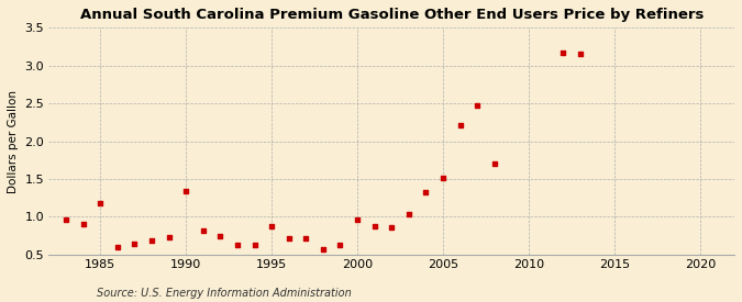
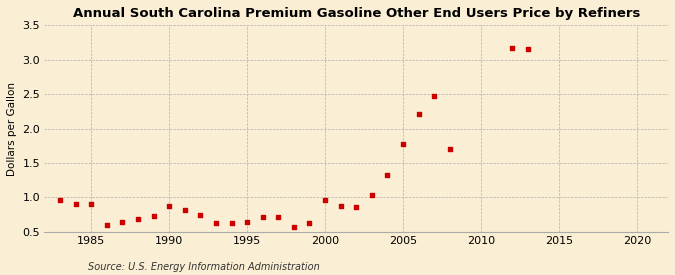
1985: 1.18 -> 0.90
1990: 1.34 -> 0.87
1995: 0.88 -> 0.65
2005: 1.52 -> 1.78
